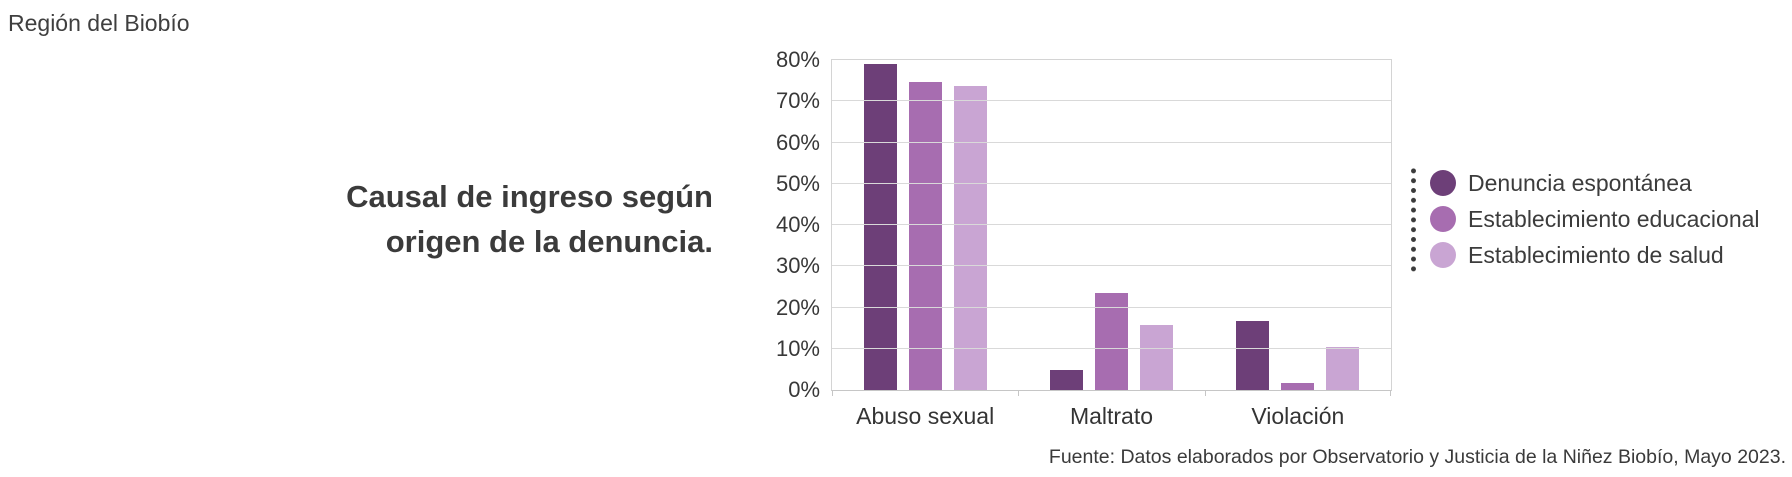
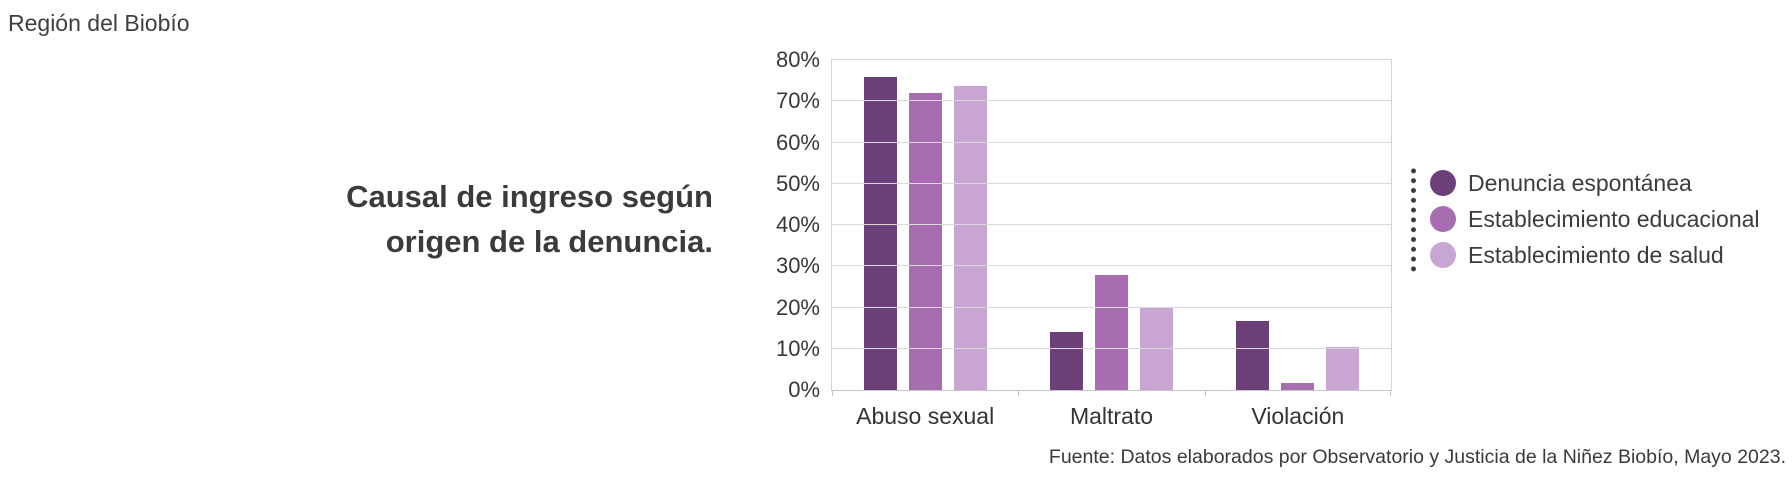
Denuncia espontánea/Abuso sexual: 79% -> 76%
Establecimiento educacional/Abuso sexual: 75% -> 72%
Denuncia espontánea/Maltrato: 5% -> 14%
Establecimiento educacional/Maltrato: 24% -> 28%
Establecimiento de salud/Maltrato: 16% -> 20%
